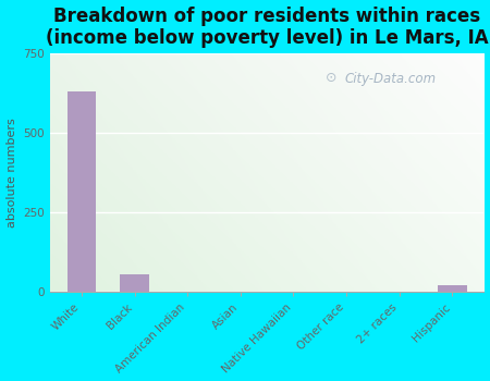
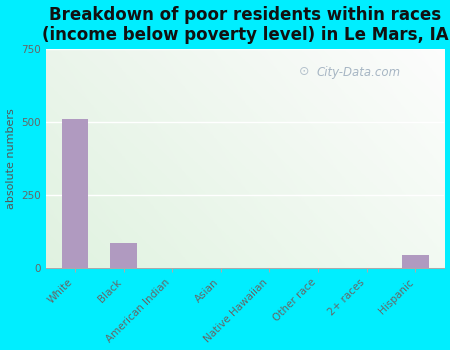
White: 630 -> 510
Black: 55 -> 85
Hispanic: 20 -> 45
